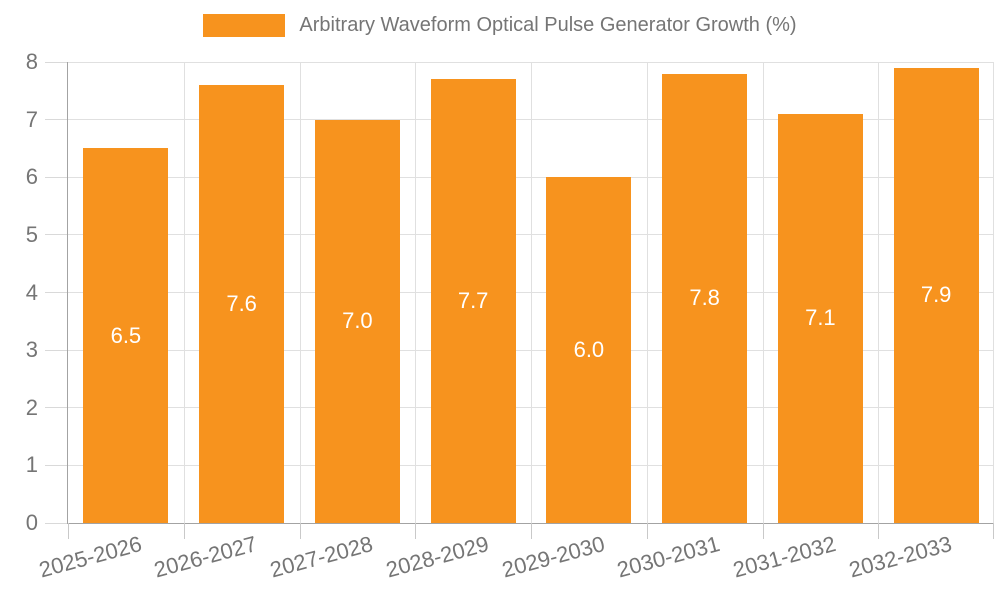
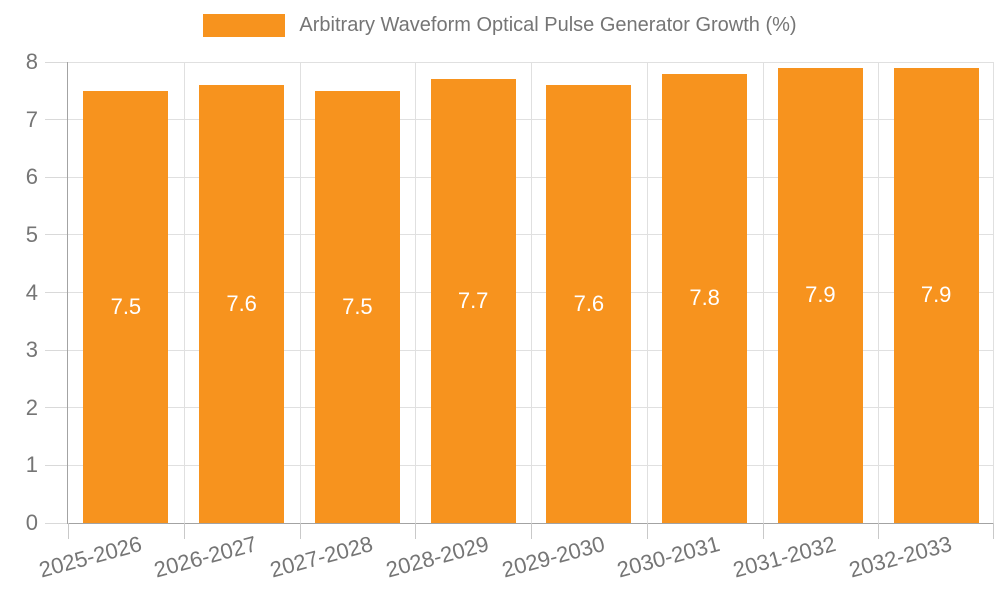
2025-2026: 6.5 -> 7.5
2027-2028: 7.0 -> 7.5
2029-2030: 6.0 -> 7.6
2031-2032: 7.1 -> 7.9
